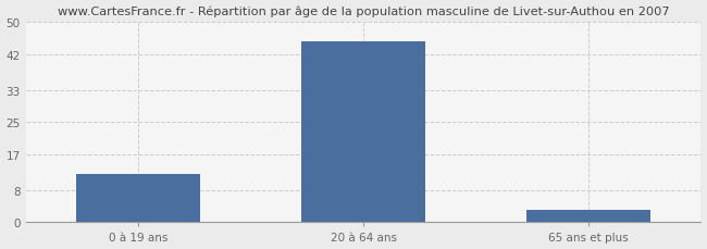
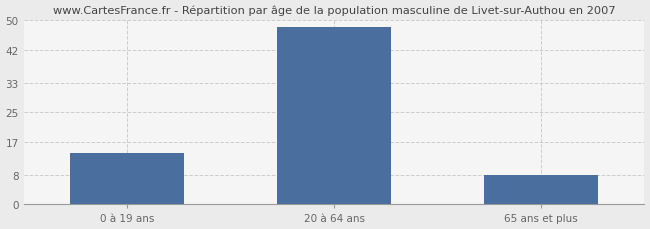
0 à 19 ans: 12 -> 14
20 à 64 ans: 45 -> 48
65 ans et plus: 3 -> 8
